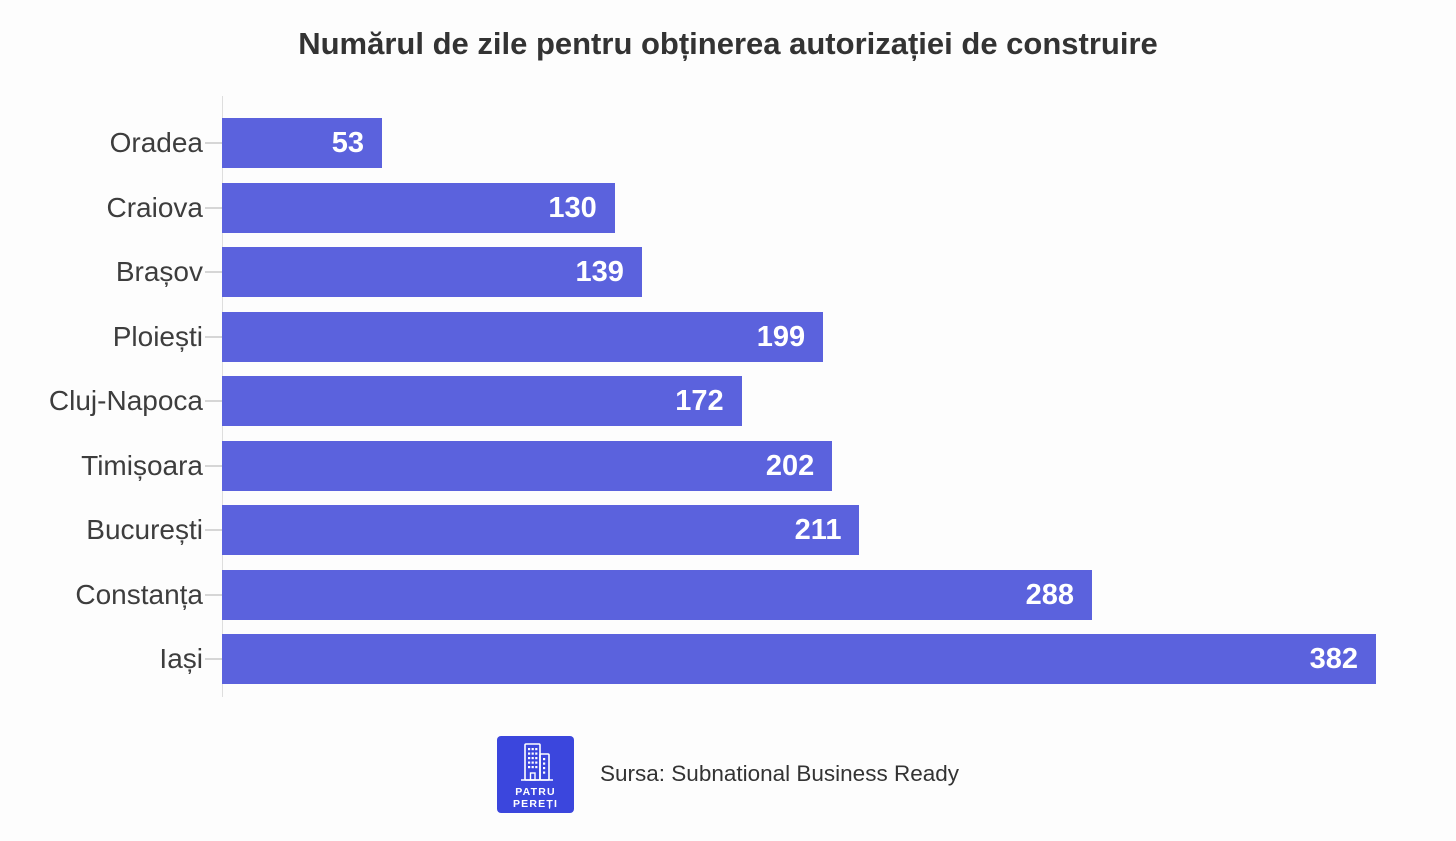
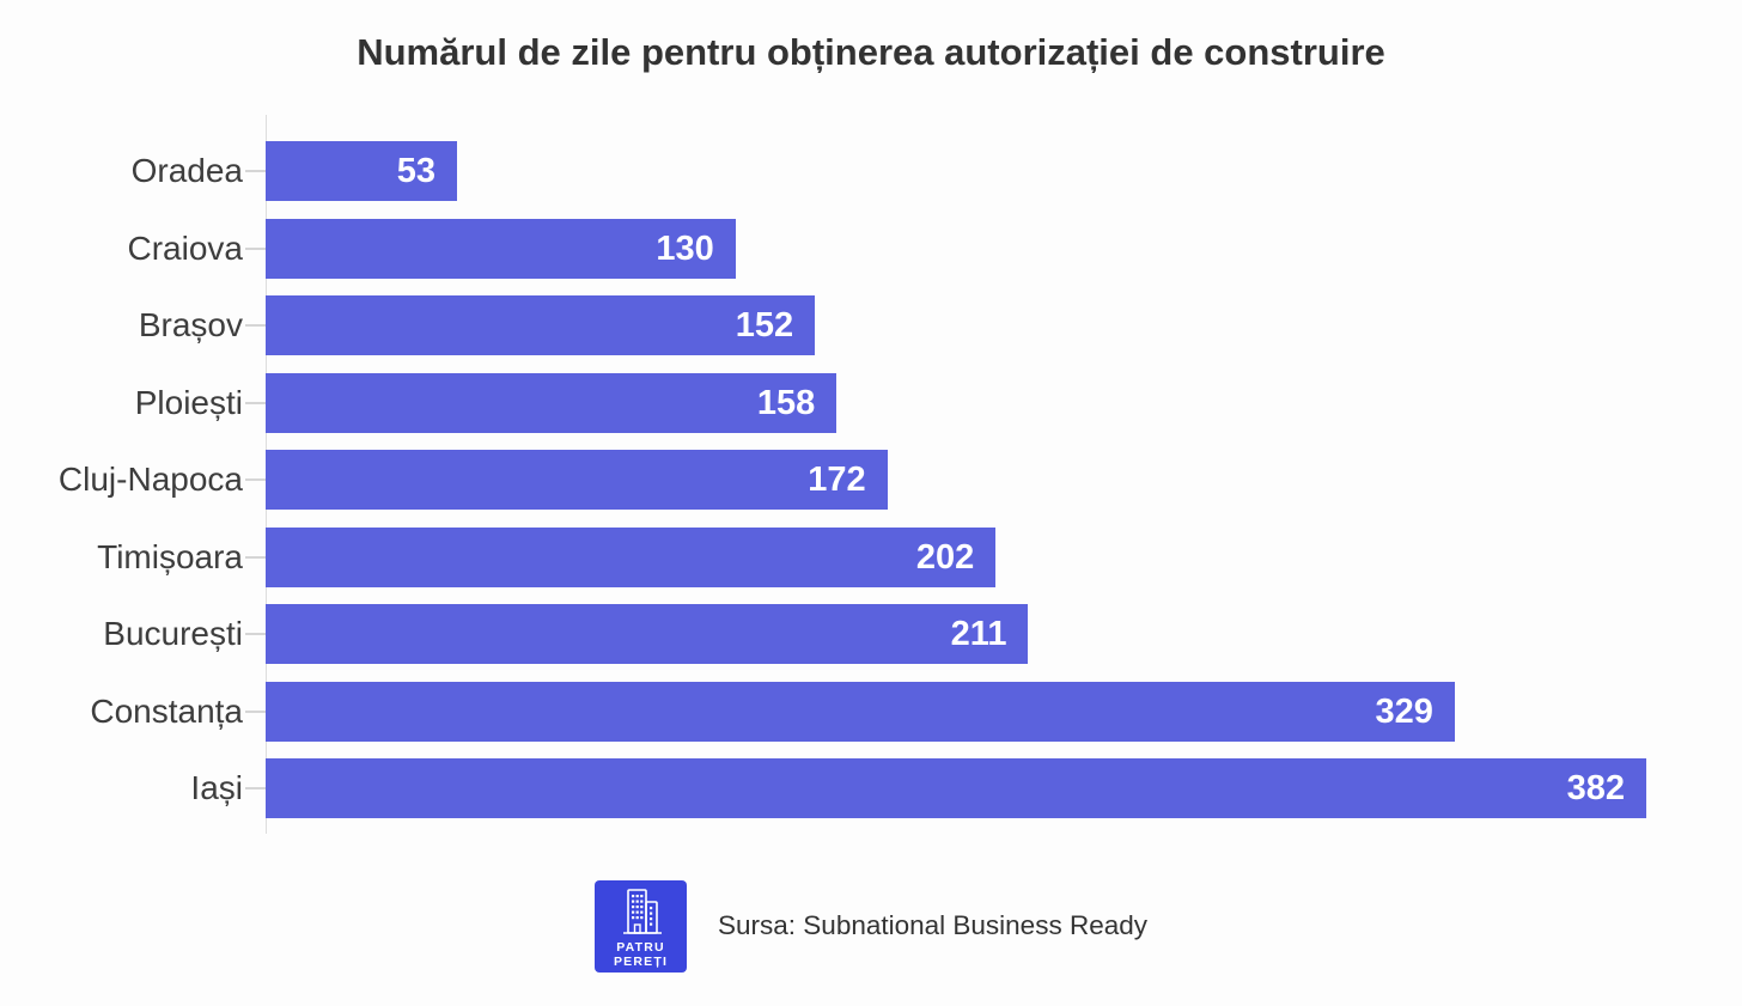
Brașov: 139 -> 152
Ploiești: 199 -> 158
Constanța: 288 -> 329
